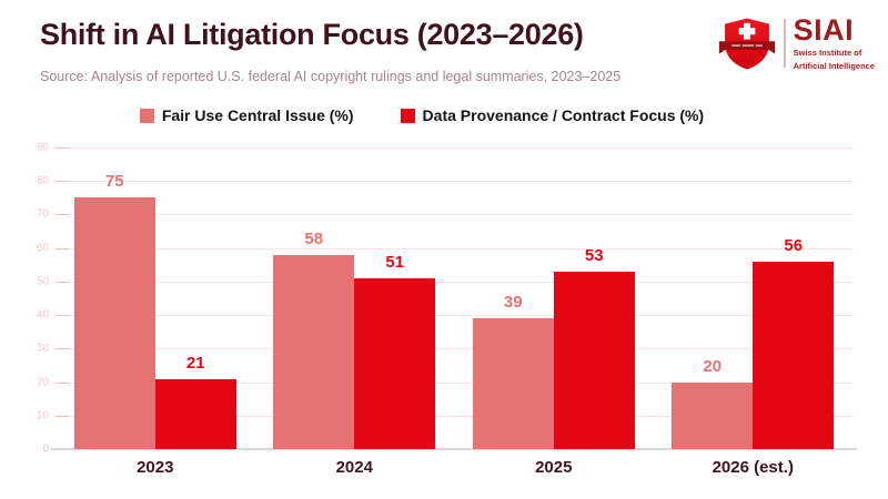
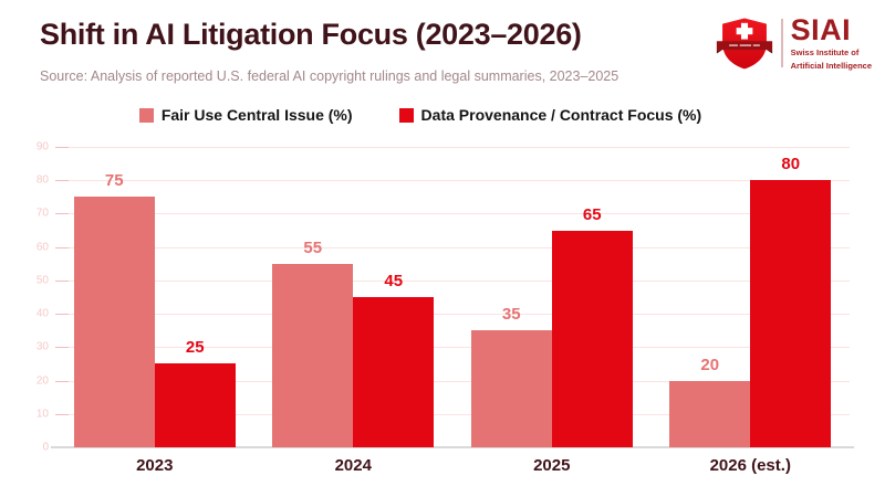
Data Provenance / Contract Focus (%)/2023: 21 -> 25
Fair Use Central Issue (%)/2024: 58 -> 55
Data Provenance / Contract Focus (%)/2024: 51 -> 45
Fair Use Central Issue (%)/2025: 39 -> 35
Data Provenance / Contract Focus (%)/2025: 53 -> 65
Data Provenance / Contract Focus (%)/2026 (est.): 56 -> 80
